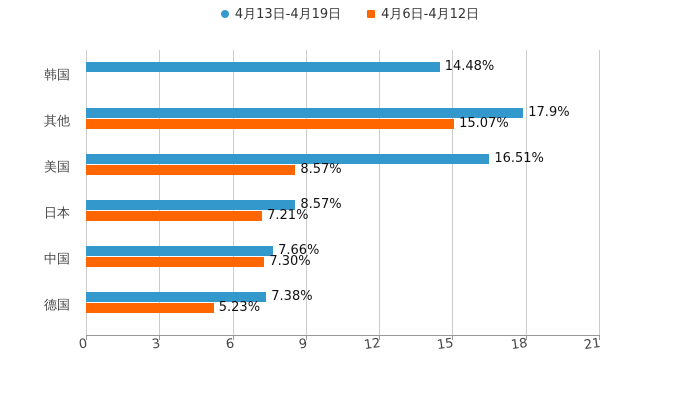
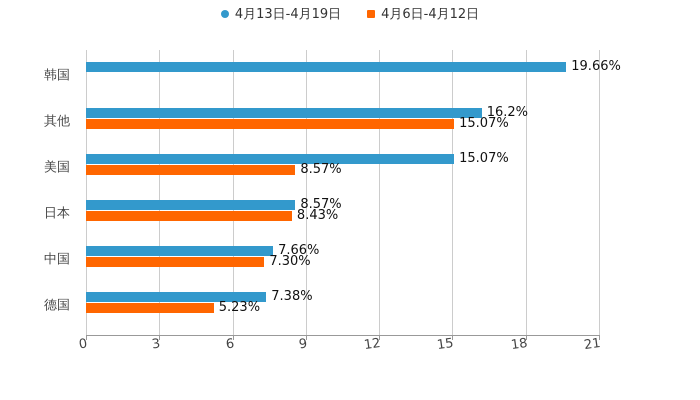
4月13日-4月19日/韩国: 14.48% -> 19.66%
4月13日-4月19日/其他: 17.9% -> 16.2%
4月13日-4月19日/美国: 16.51% -> 15.07%
4月6日-4月12日/日本: 7.21% -> 8.43%
